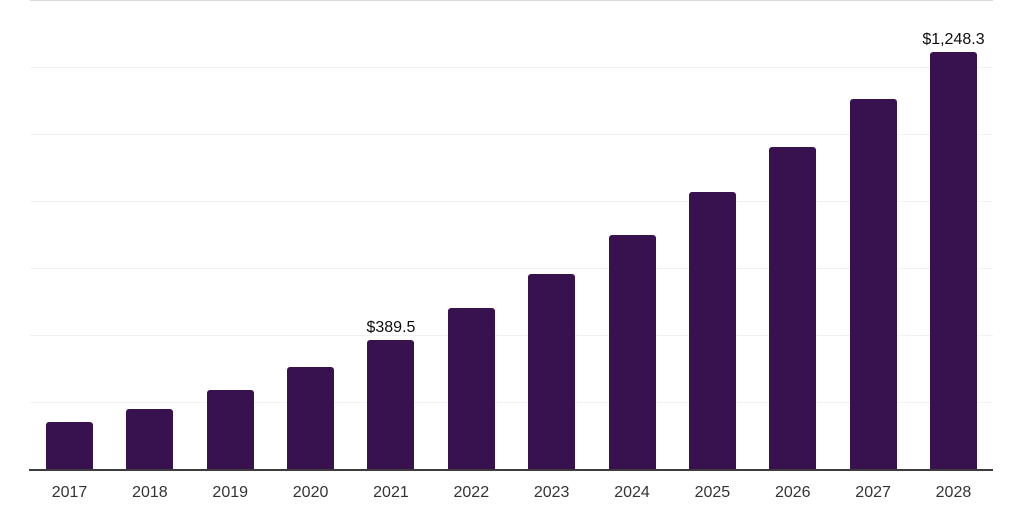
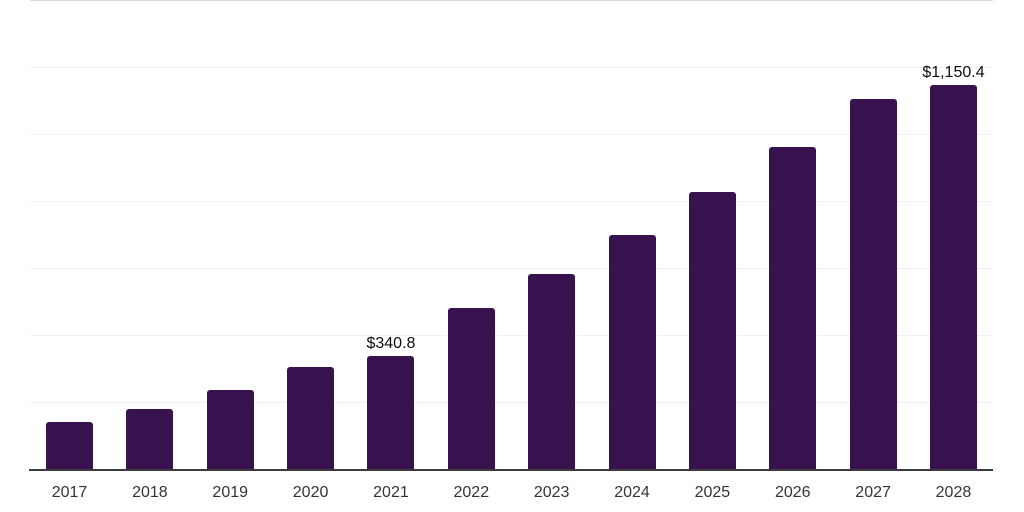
2021: $389.5 -> $340.8
2028: $1,248.3 -> $1,150.4
